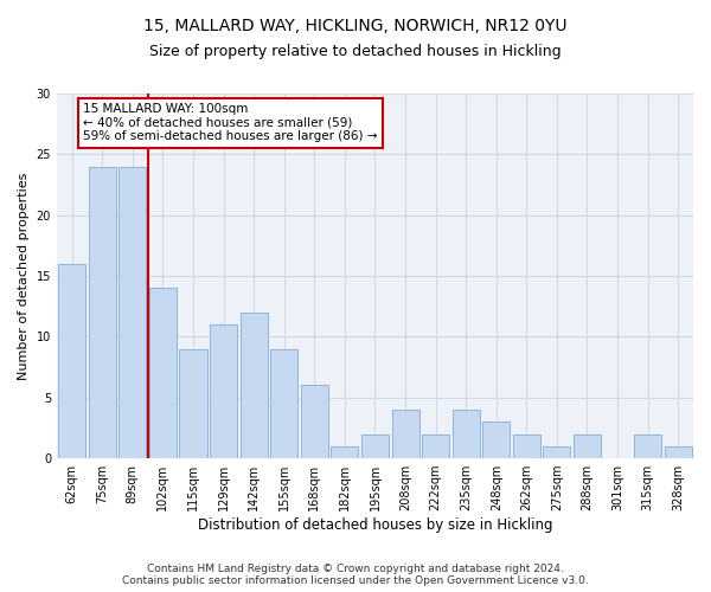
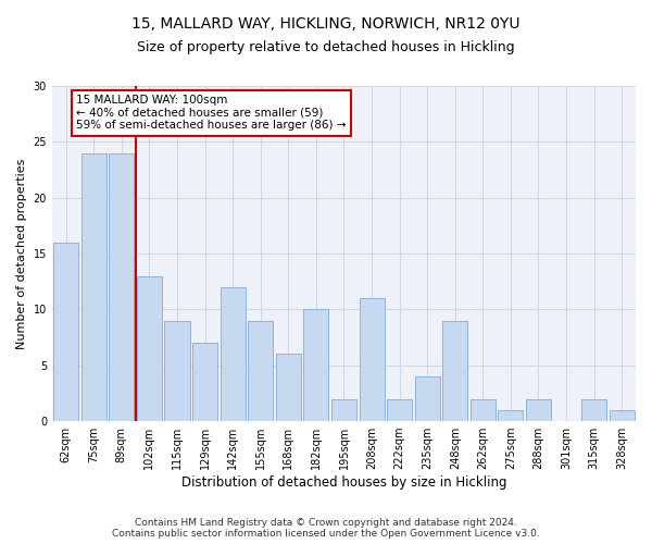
102sqm: 14 -> 13
129sqm: 11 -> 7
182sqm: 1 -> 10
208sqm: 4 -> 11
248sqm: 3 -> 9
